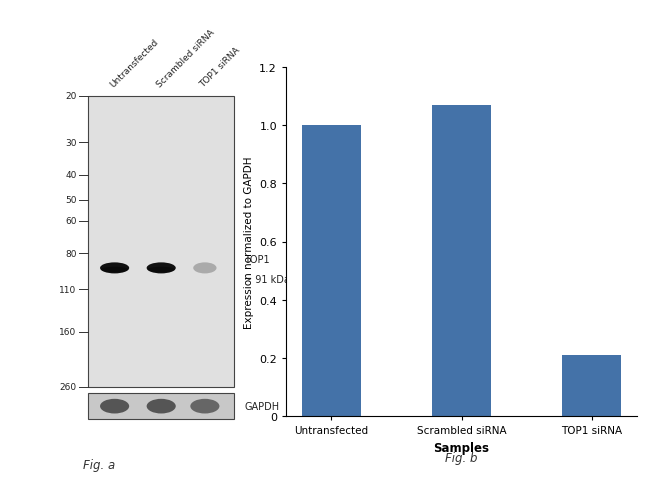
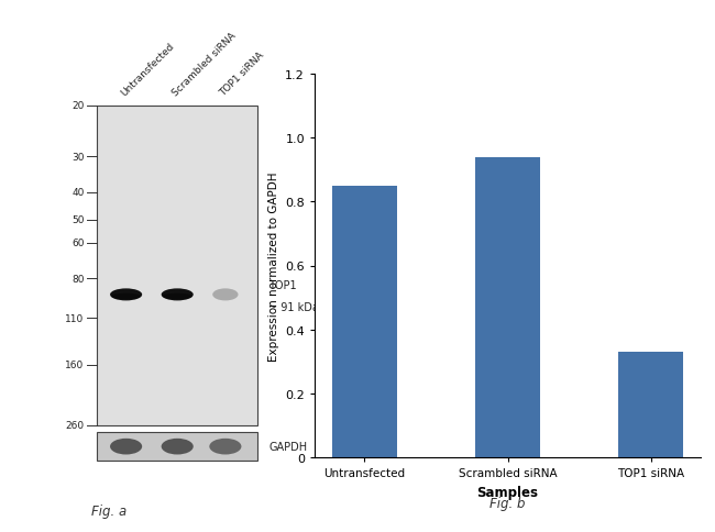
Untransfected: 1.00 -> 0.85
Scrambled siRNA: 1.07 -> 0.94
TOP1 siRNA: 0.21 -> 0.33
